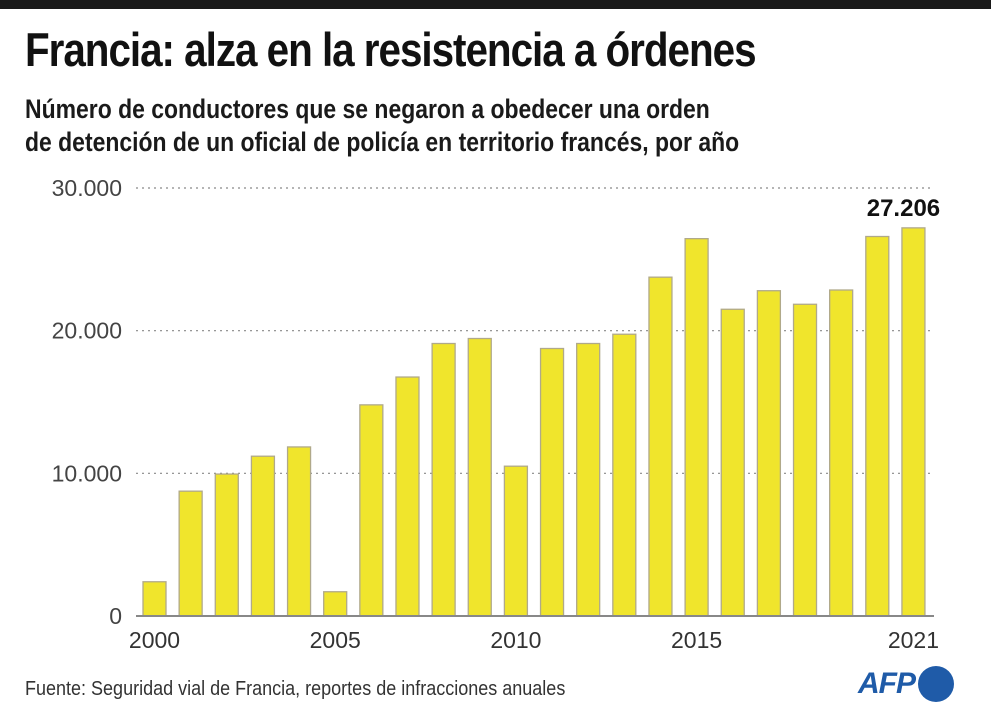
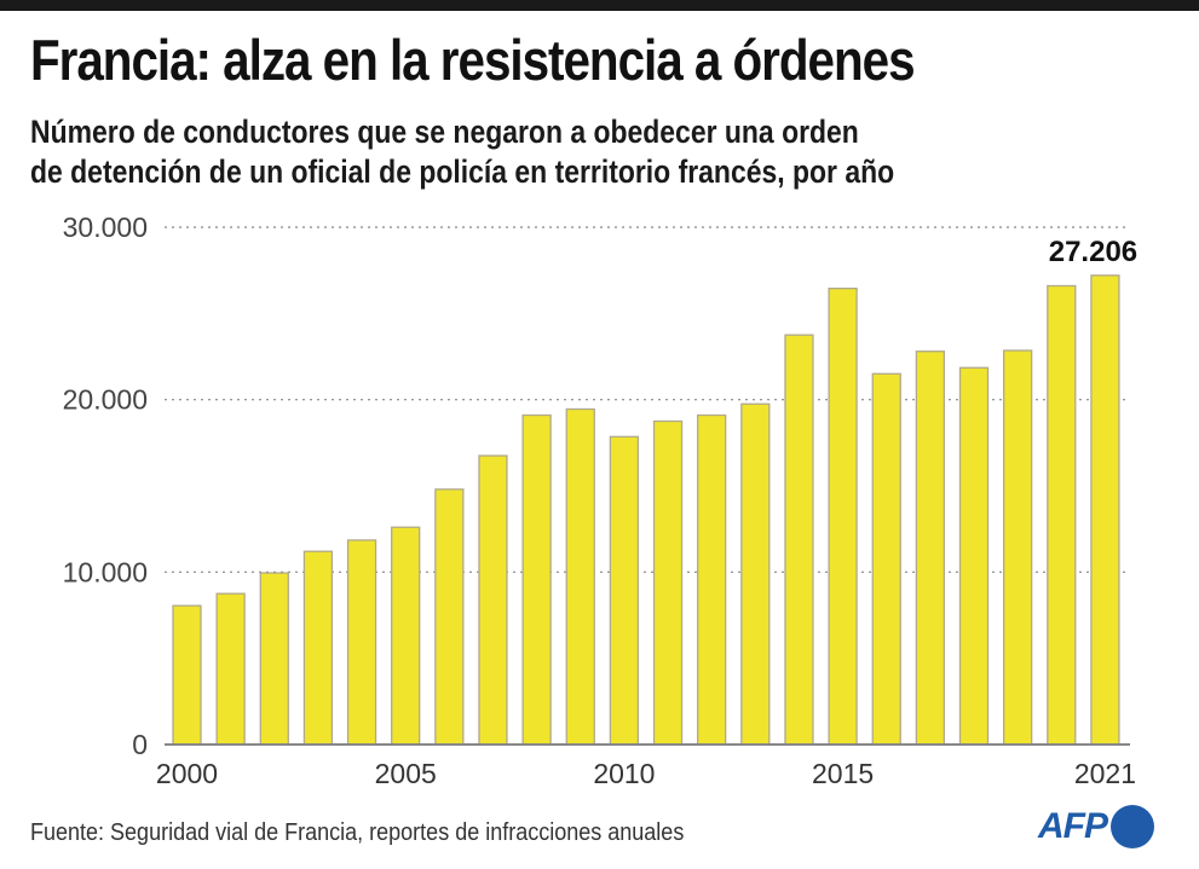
2000: 2400 -> 8000
2005: 1700 -> 12600
2010: 10500 -> 17800
